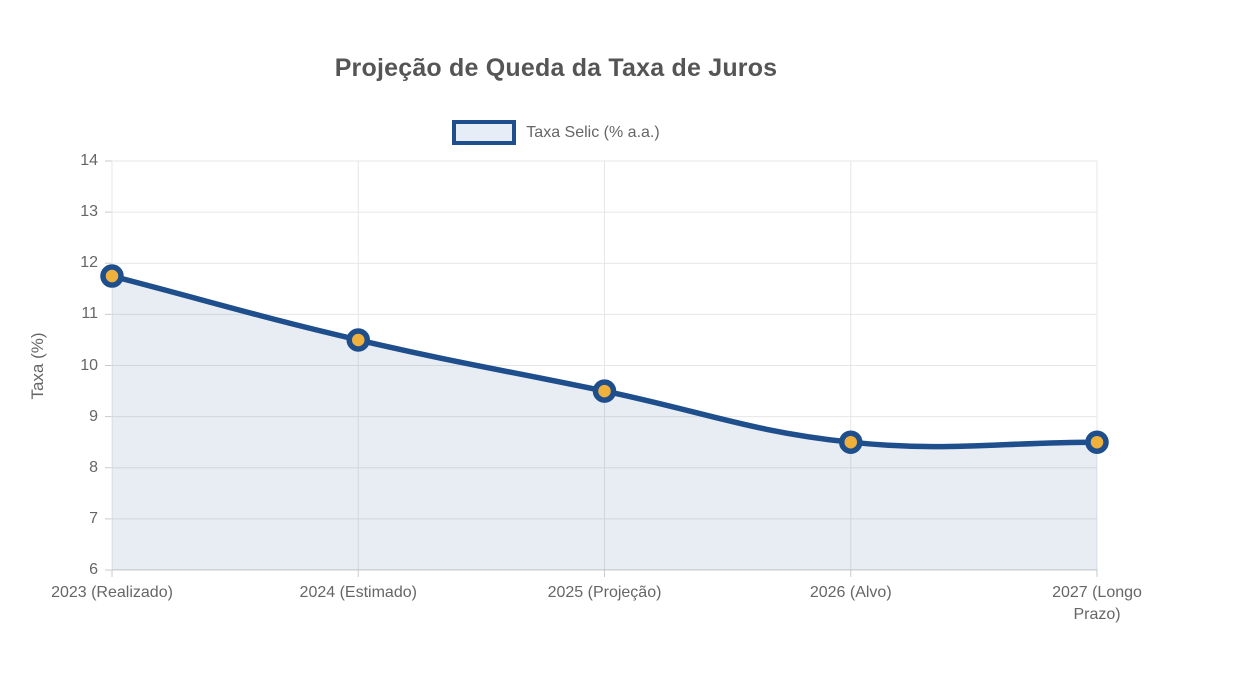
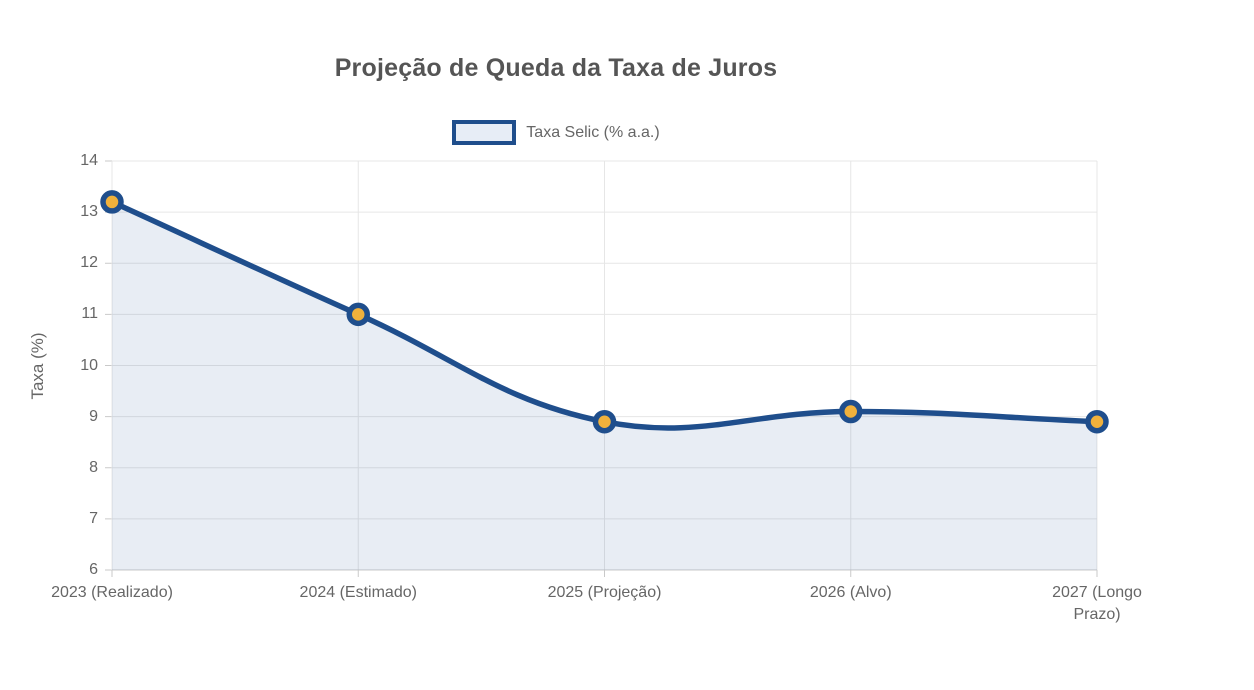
2023 (Realizado): 11.8 -> 13.2
2024 (Estimado): 10.5 -> 11.0
2025 (Projeção): 9.5 -> 8.9
2026 (Alvo): 8.5 -> 9.1
2027 (Longo Prazo): 8.5 -> 8.9
